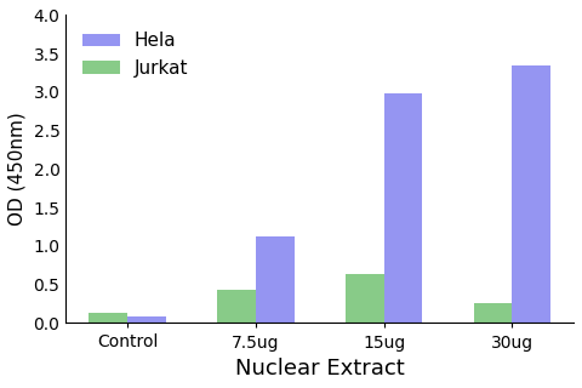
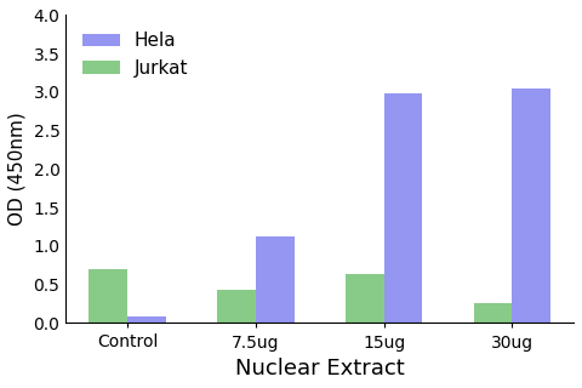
Jurkat/Control: 0.13 -> 0.70
Hela/30ug: 3.35 -> 3.04
